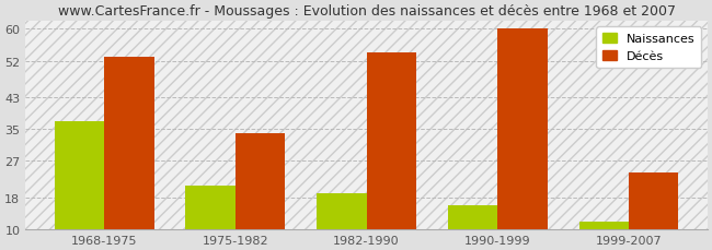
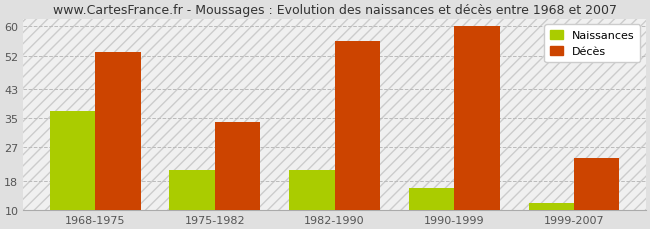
Naissances/1982-1990: 19 -> 21
Décès/1982-1990: 54 -> 56
